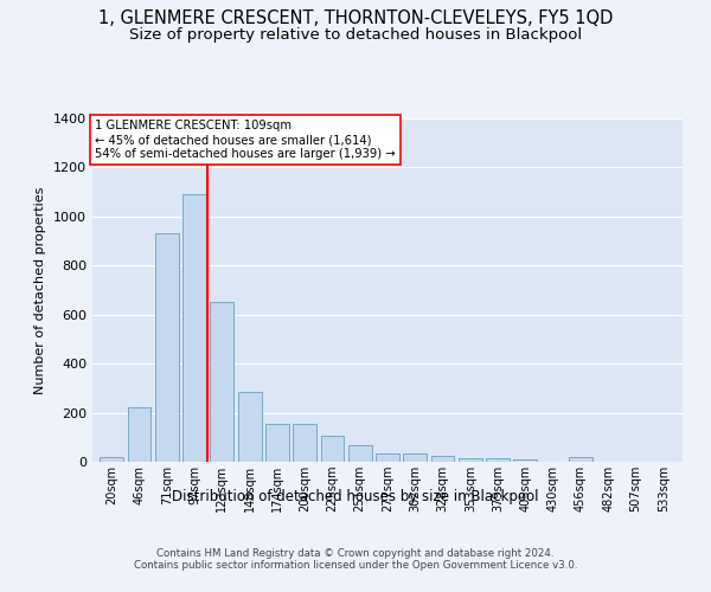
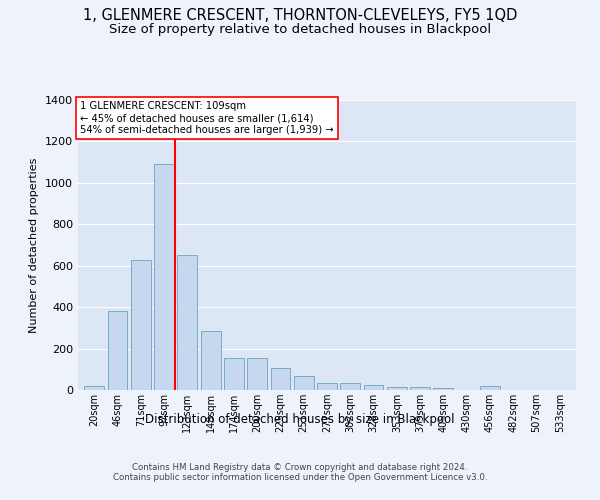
46sqm: 220 -> 380
71sqm: 930 -> 630
